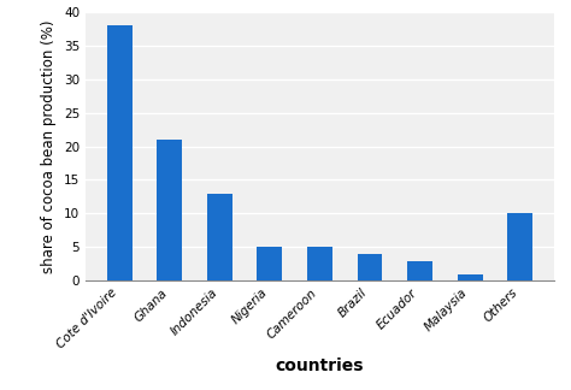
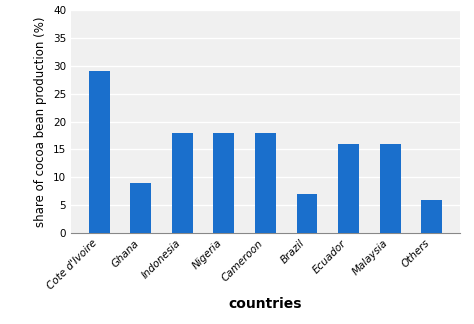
Cote d'Ivoire: 38 -> 29
Ghana: 21 -> 9
Indonesia: 13 -> 18
Nigeria: 5 -> 18
Cameroon: 5 -> 18
Brazil: 4 -> 7
Ecuador: 3 -> 16
Malaysia: 1 -> 16
Others: 10 -> 6
